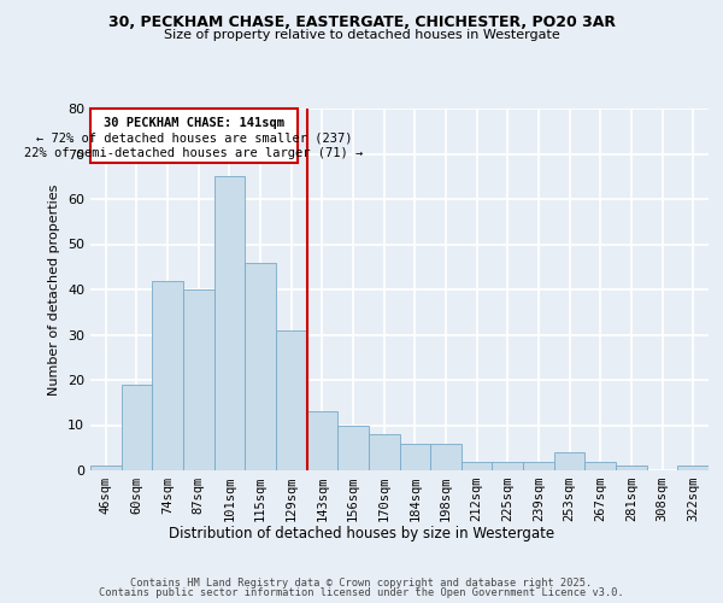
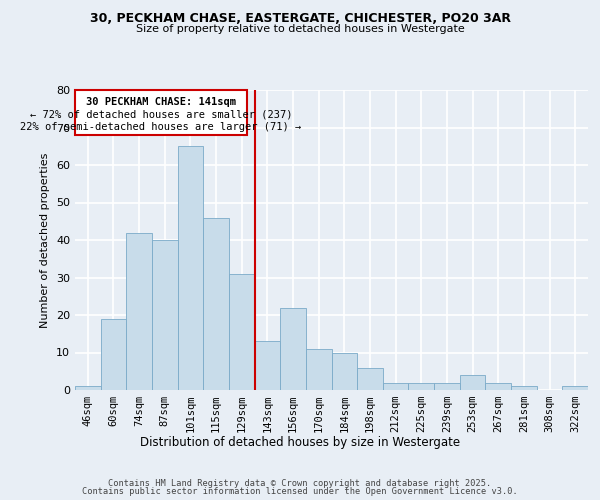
156sqm: 10 -> 22
170sqm: 8 -> 11
184sqm: 6 -> 10
